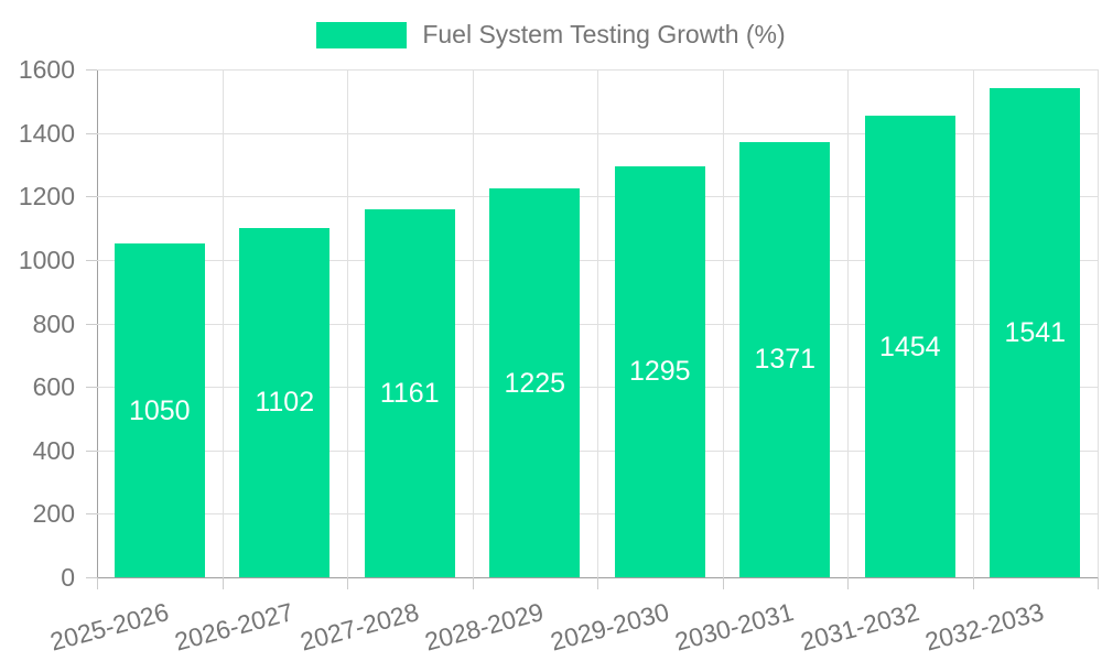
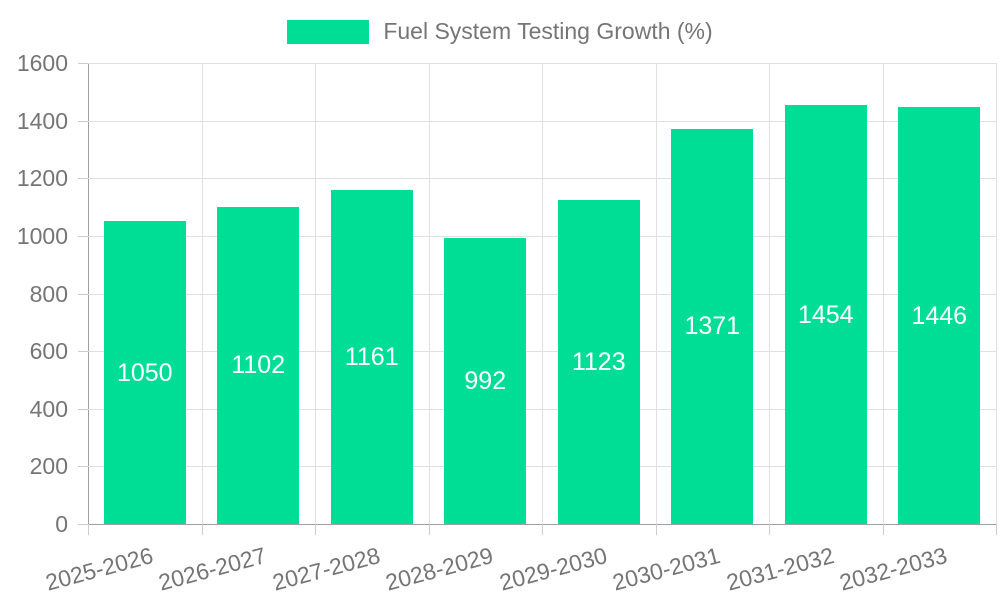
2028-2029: 1225 -> 992
2029-2030: 1295 -> 1123
2032-2033: 1541 -> 1446
